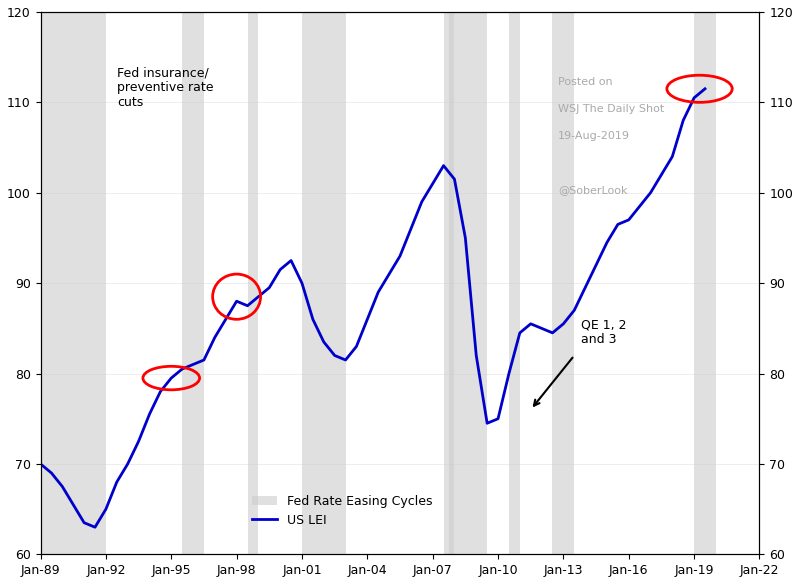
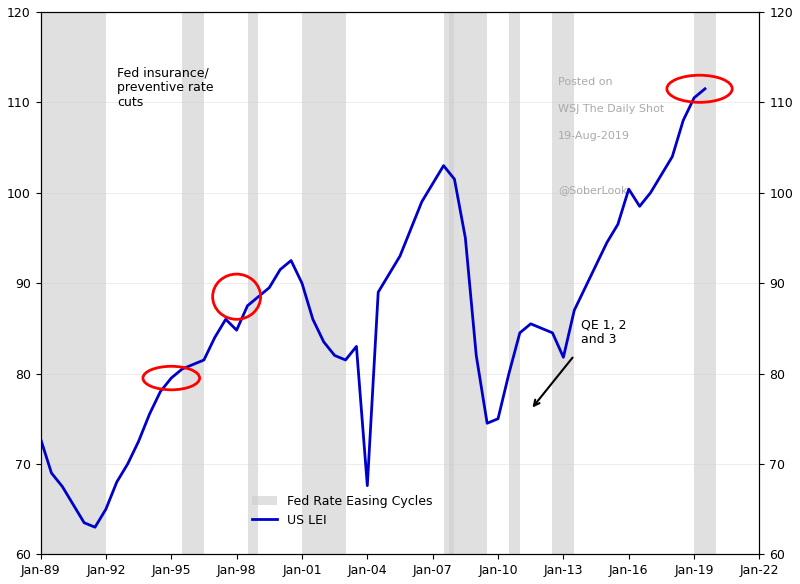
Jan-89: 70.0 -> 72.8
Jan-98: 88.0 -> 84.8
Jan-04: 86.0 -> 67.6
Jan-13: 85.5 -> 81.8
Jan-16: 97.0 -> 100.4
